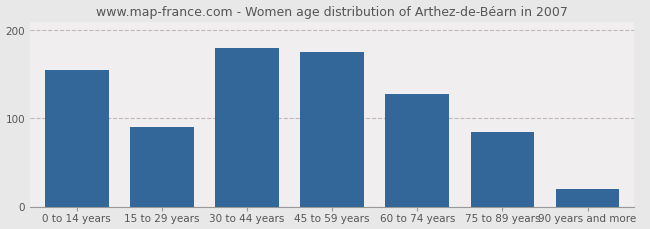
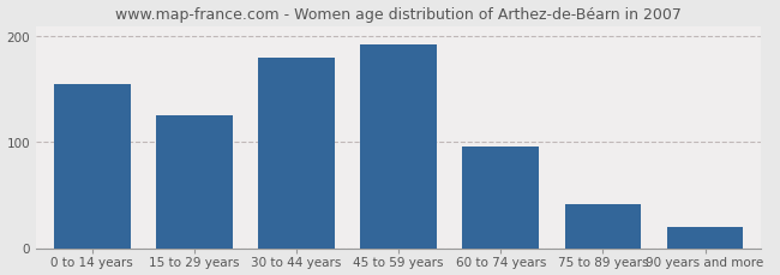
15 to 29 years: 90 -> 126
45 to 59 years: 175 -> 192
60 to 74 years: 128 -> 96
75 to 89 years: 85 -> 42
